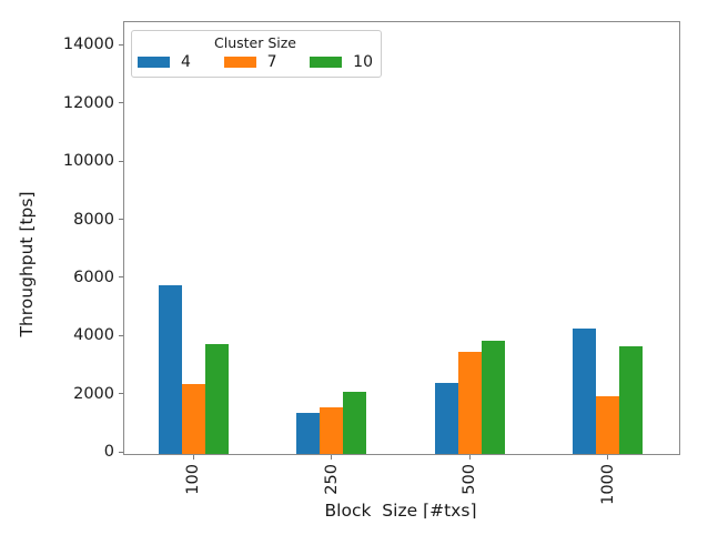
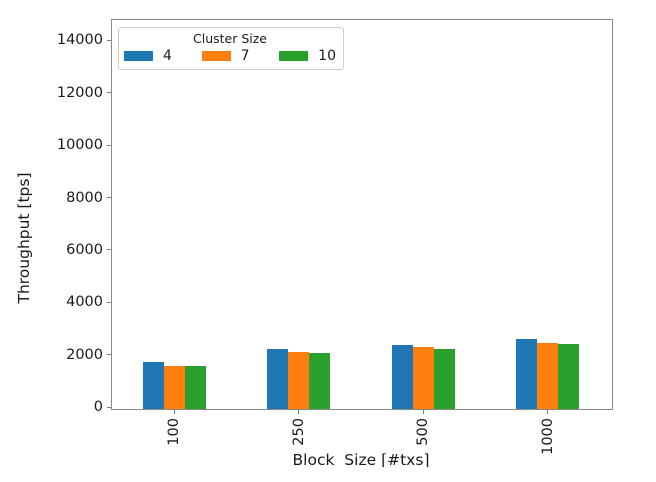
4/100: 5800 -> 1800
7/100: 2400 -> 1600
10/100: 3800 -> 1600
4/250: 1400 -> 2300
7/250: 1600 -> 2200
7/500: 3500 -> 2400
10/500: 3900 -> 2300
4/1000: 4300 -> 2700
7/1000: 2000 -> 2500
10/1000: 3700 -> 2500
